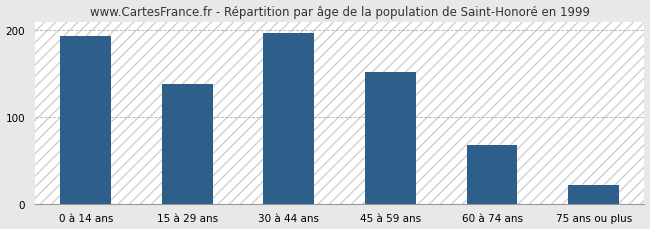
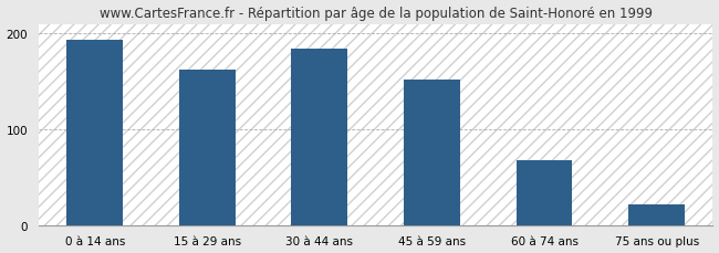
15 à 29 ans: 138 -> 162
30 à 44 ans: 197 -> 184
